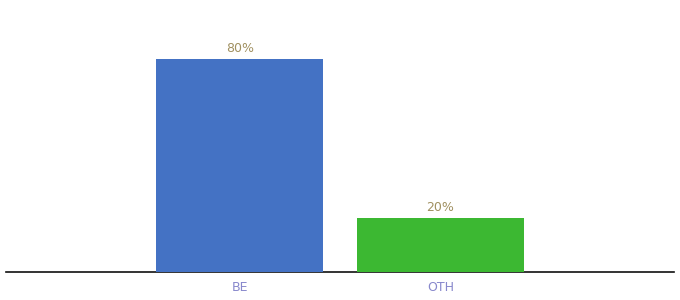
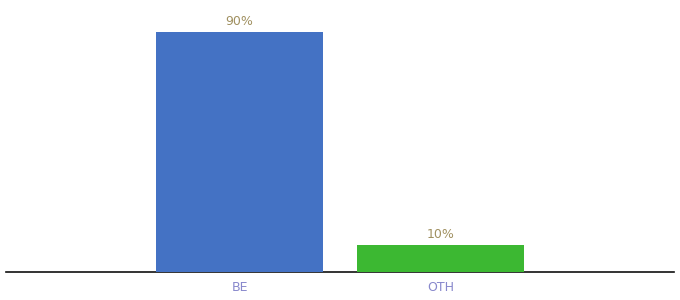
BE: 80% -> 90%
OTH: 20% -> 10%
